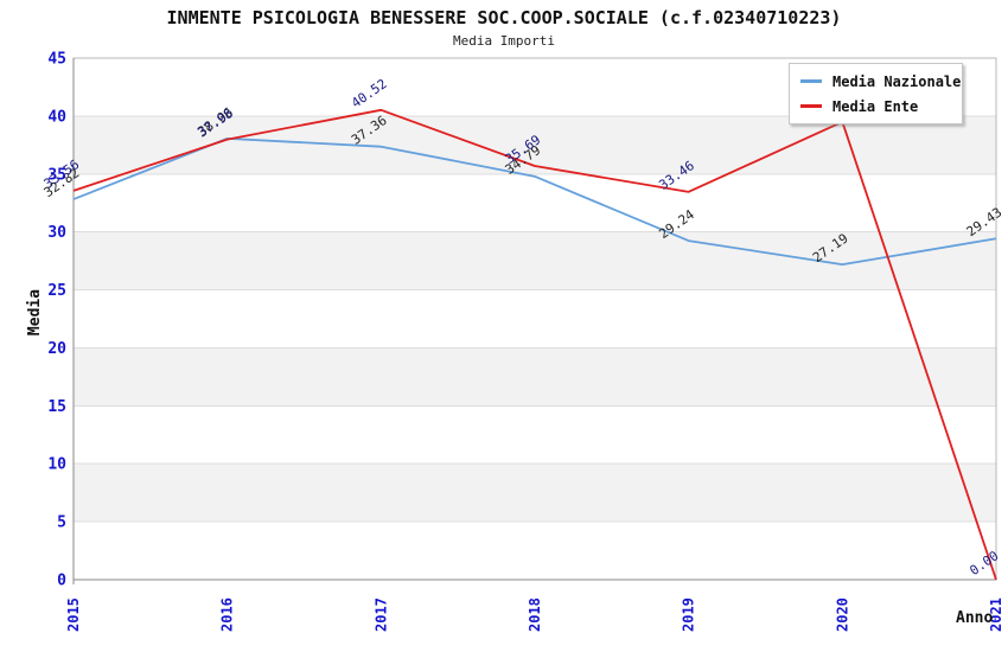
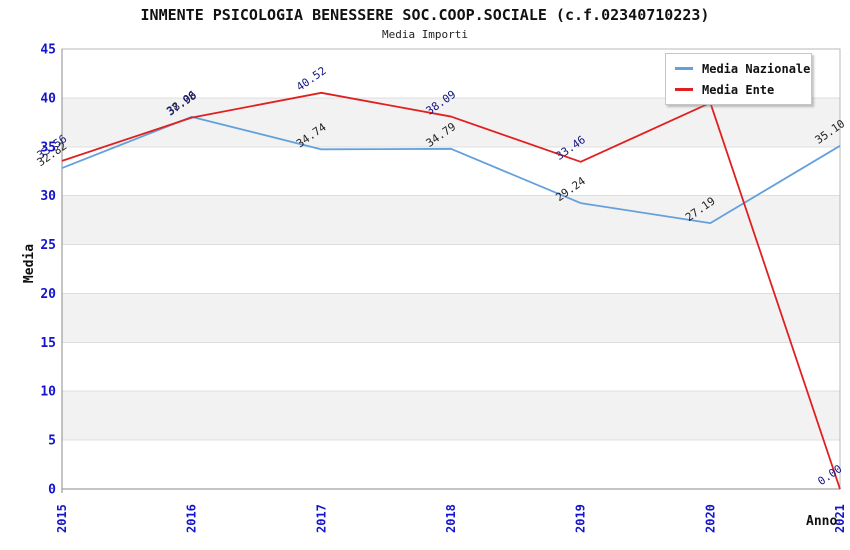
Media Nazionale/2017: 37.36 -> 34.74
Media Ente/2018: 35.69 -> 38.09
Media Nazionale/2021: 29.43 -> 35.10
